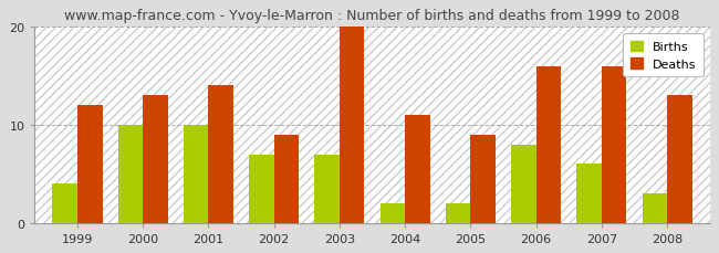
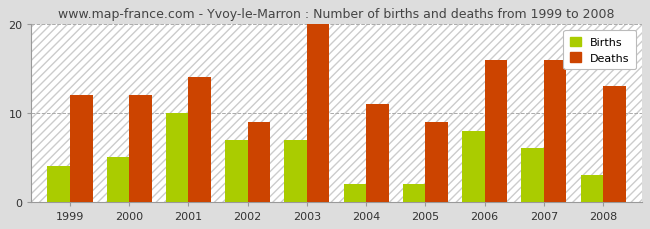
Births/2000: 10 -> 5
Deaths/2000: 13 -> 12
